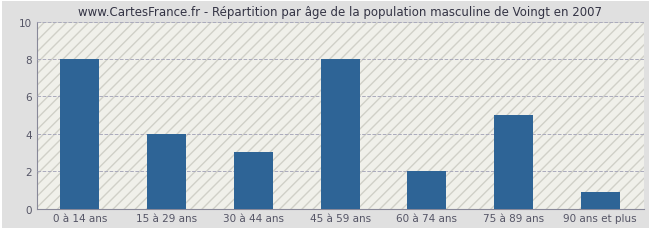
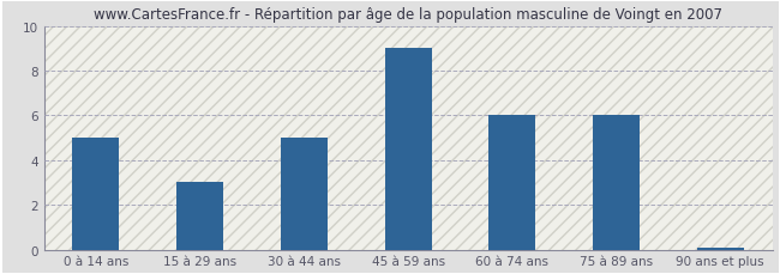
0 à 14 ans: 8.0 -> 5.0
15 à 29 ans: 4.0 -> 3.0
30 à 44 ans: 3.0 -> 5.0
45 à 59 ans: 8.0 -> 9.0
60 à 74 ans: 2.0 -> 6.0
75 à 89 ans: 5.0 -> 6.0
90 ans et plus: 0.9 -> 0.1
